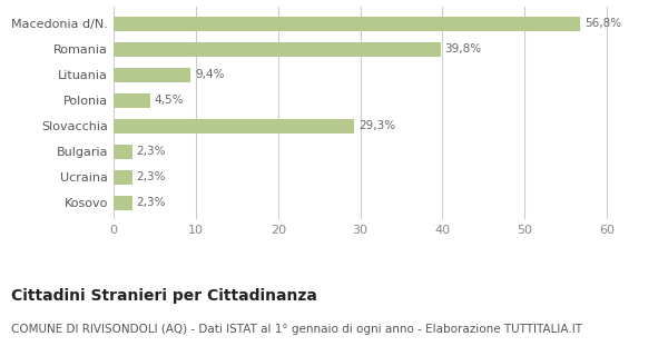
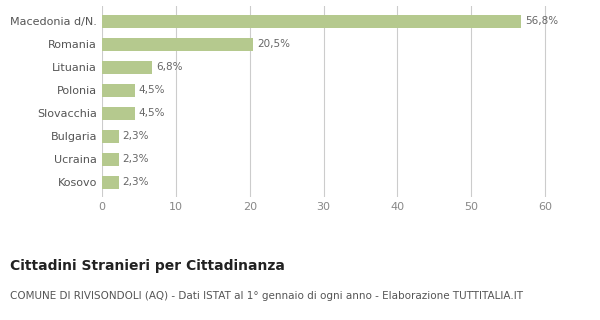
Romania: 39,8% -> 20,5%
Lituania: 9,4% -> 6,8%
Slovacchia: 29,3% -> 4,5%
